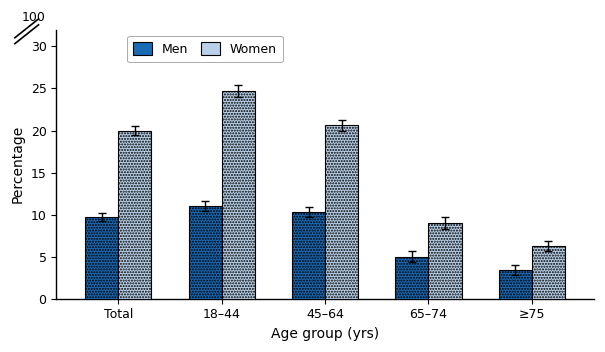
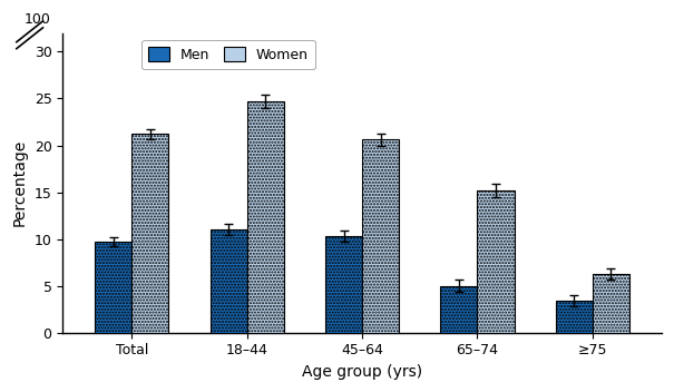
Women/Total: 20.0 -> 21.2
Women/65–74: 9.0 -> 15.2
